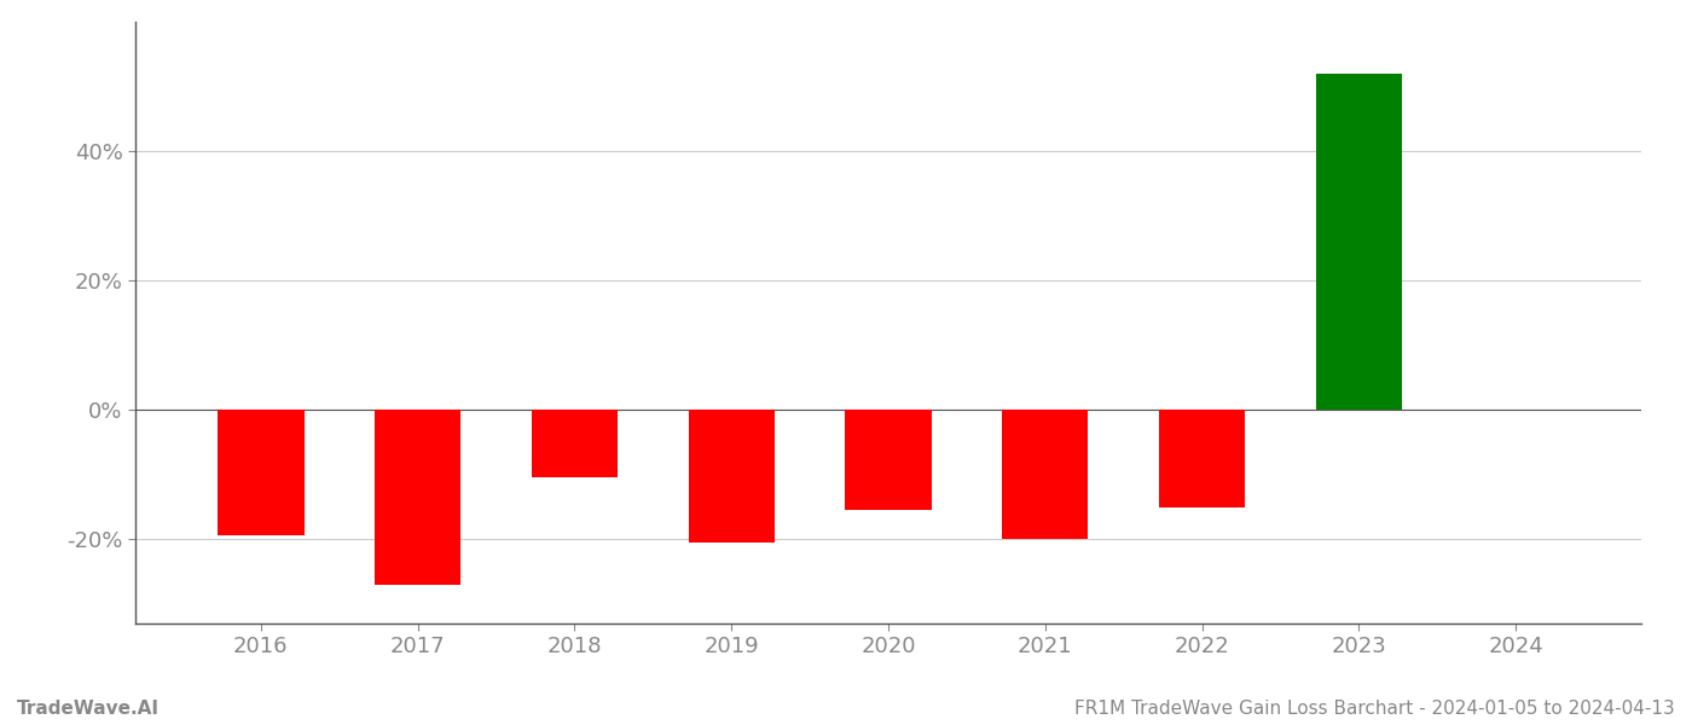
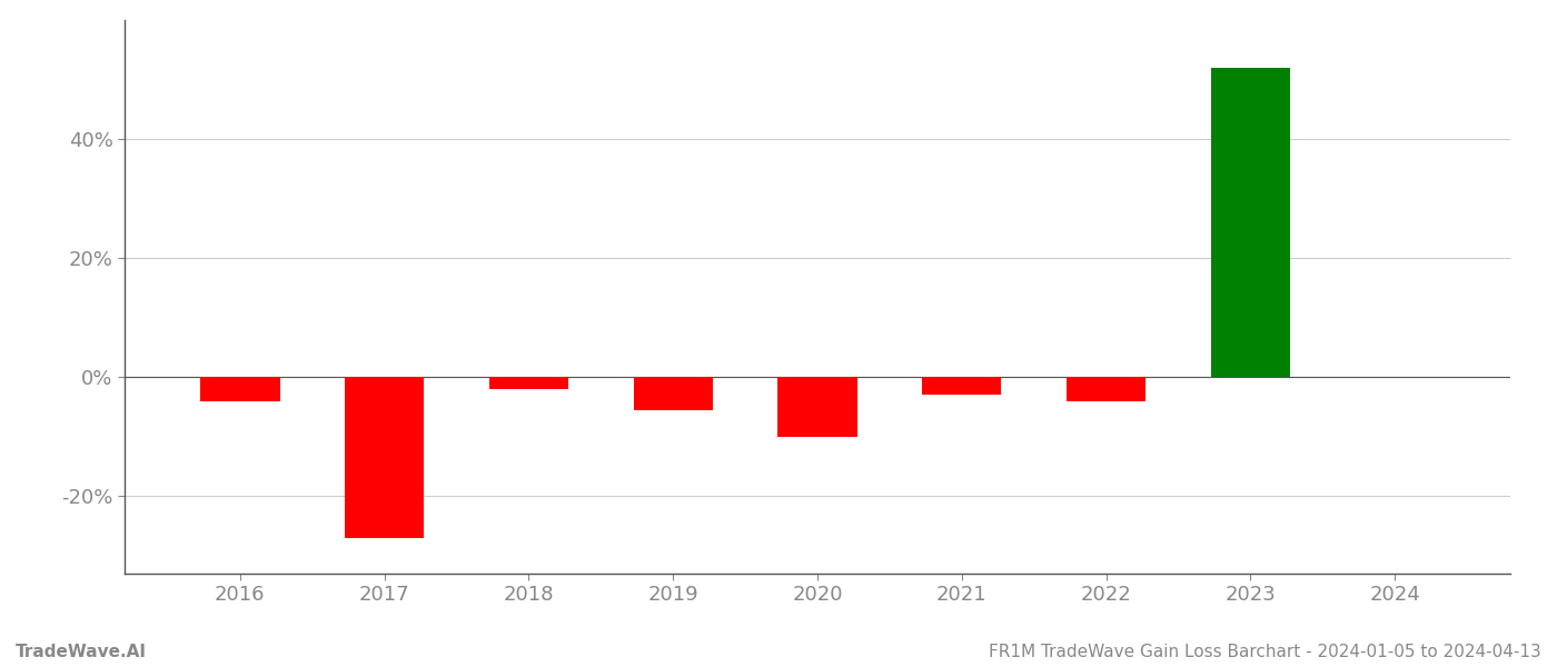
2016: -19.4% -> -4.0%
2018: -10.4% -> -2.0%
2019: -20.4% -> -5.5%
2020: -15.4% -> -10.0%
2021: -20.0% -> -3.0%
2022: -15.0% -> -4.0%
